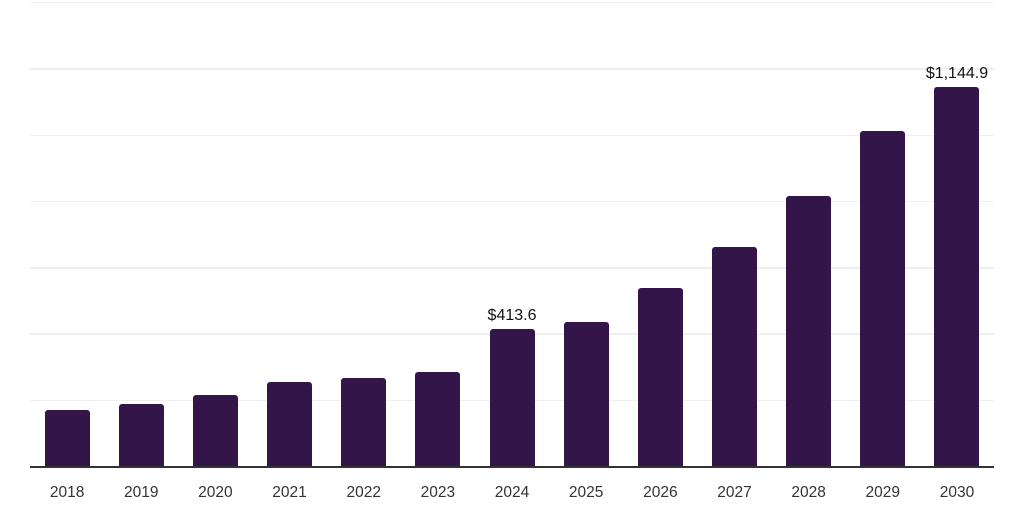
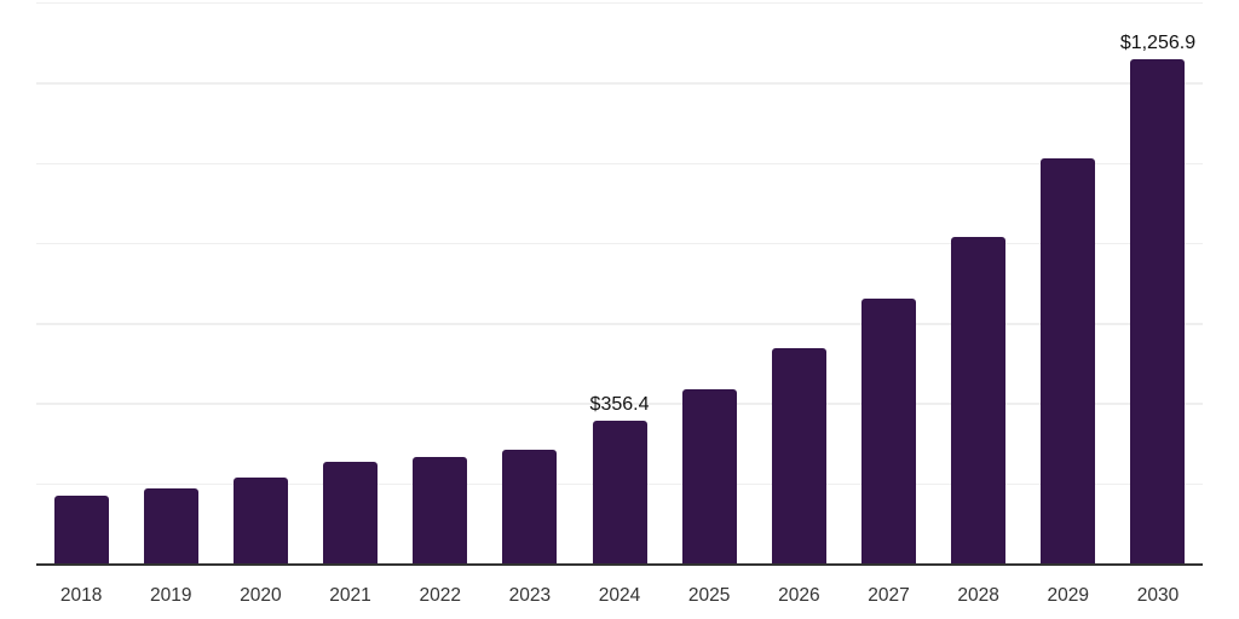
2024: $413.6 -> $356.4
2030: $1,144.9 -> $1,256.9
